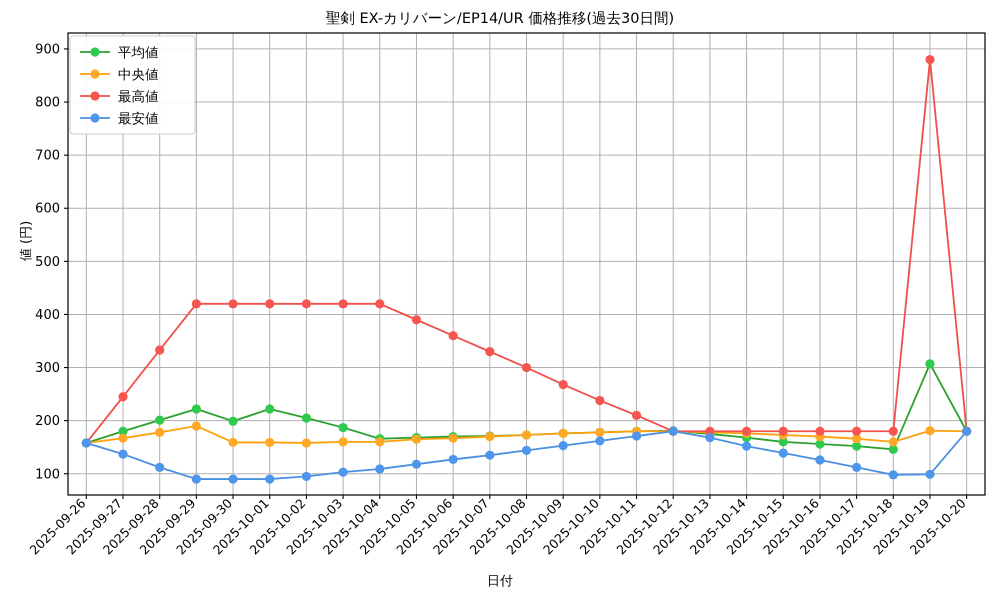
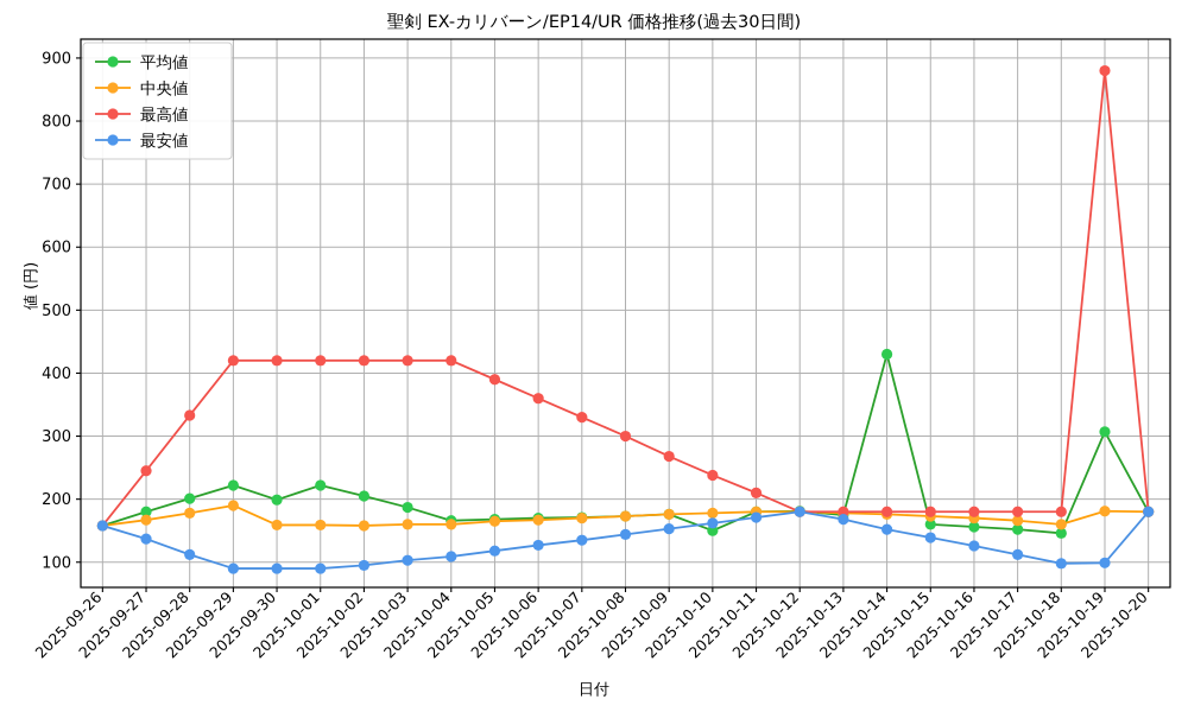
平均値/2025-10-10: 180 -> 150
平均値/2025-10-14: 170 -> 430
